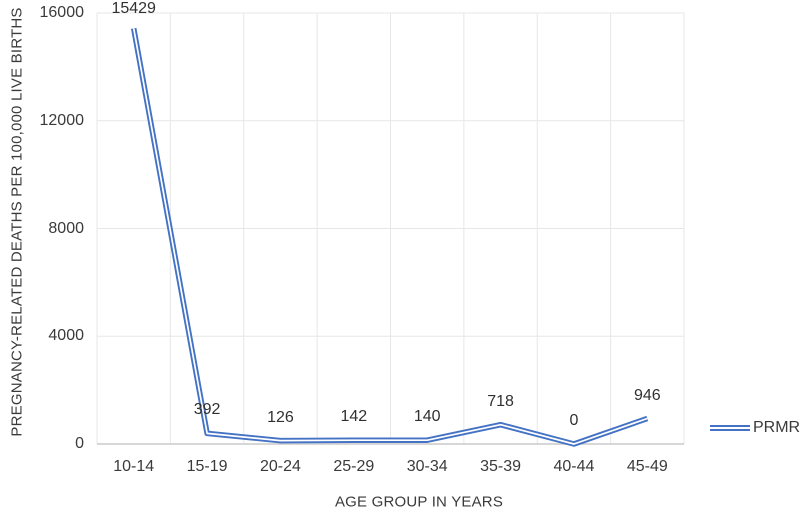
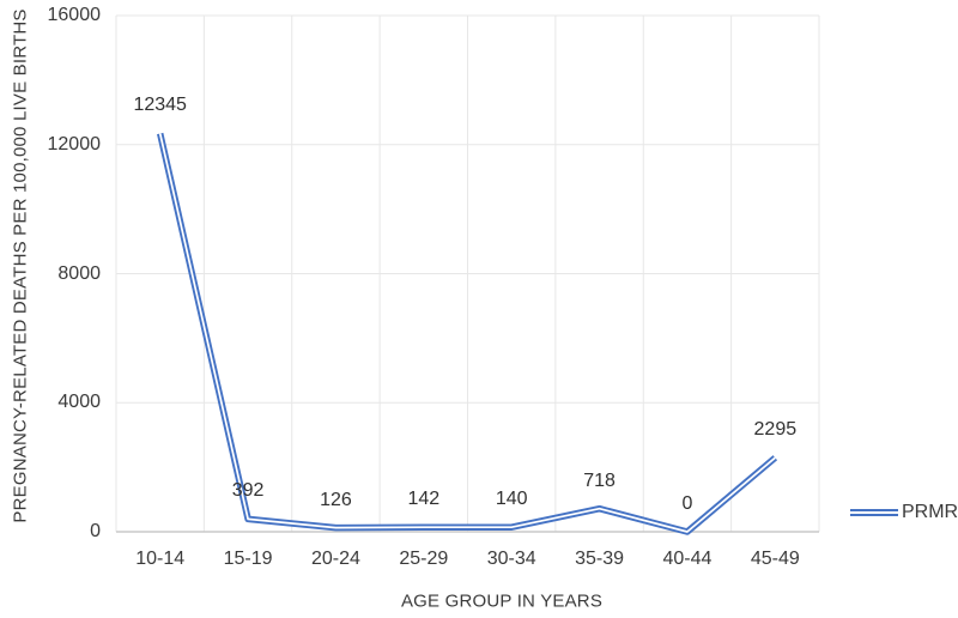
10-14: 15429 -> 12345
45-49: 946 -> 2295
